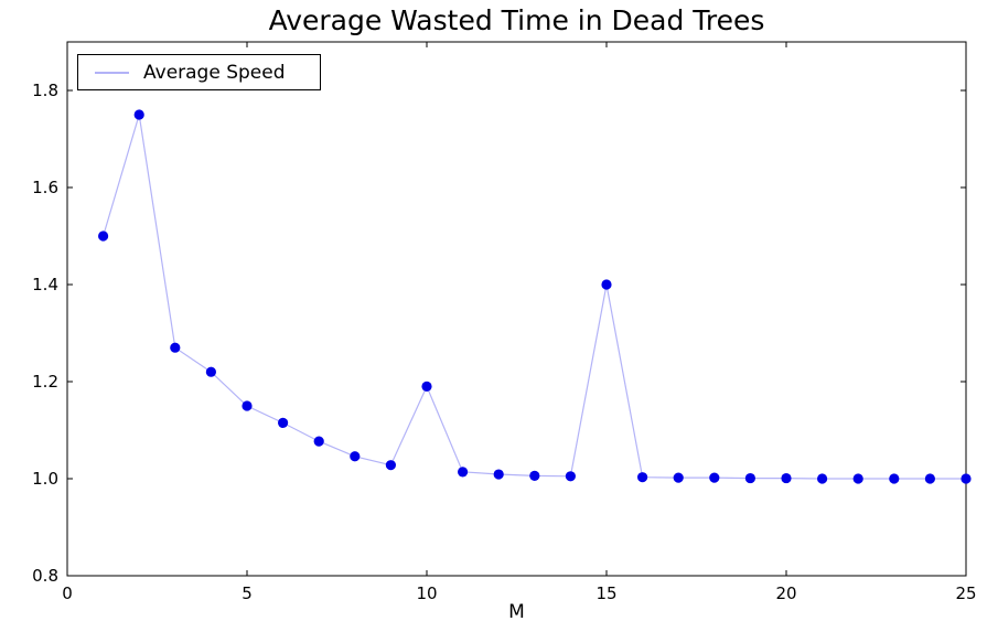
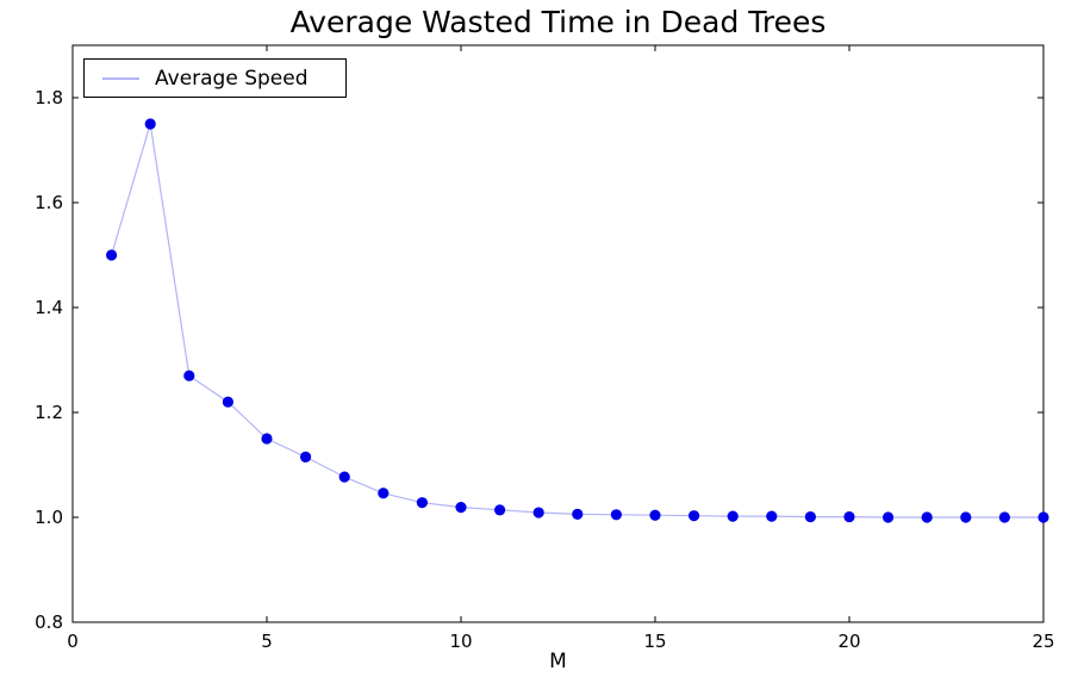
10: 1.19 -> 1.02
15: 1.40 -> 1.00
